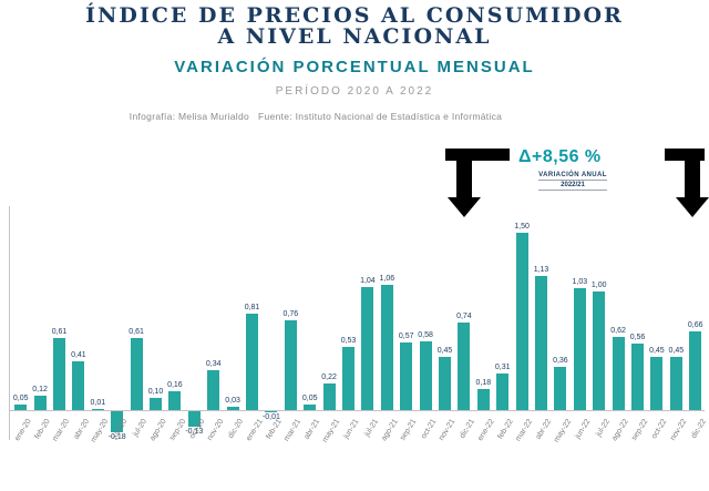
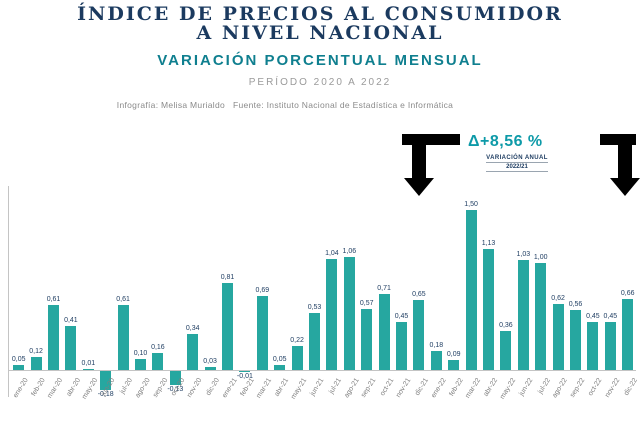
mar-21: 0,76 -> 0,69
oct-21: 0,58 -> 0,71
dic-21: 0,74 -> 0,65
feb-22: 0,31 -> 0,09
